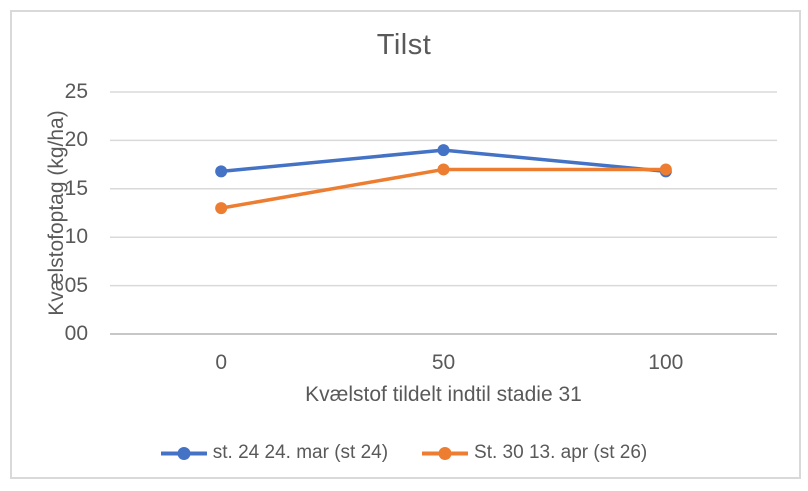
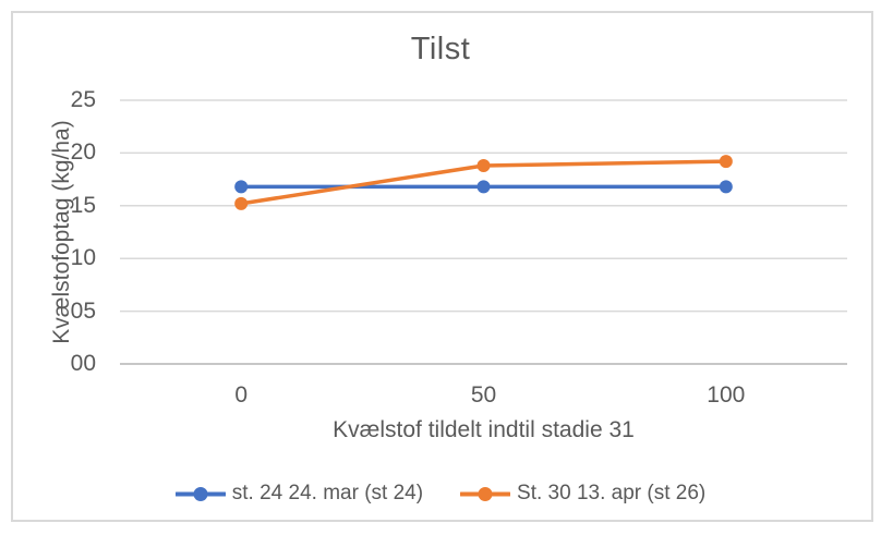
St. 30 13. apr (st 26)/0: 13 -> 15
st. 24 24. mar (st 24)/50: 19 -> 17
St. 30 13. apr (st 26)/50: 17 -> 19
St. 30 13. apr (st 26)/100: 17 -> 19
